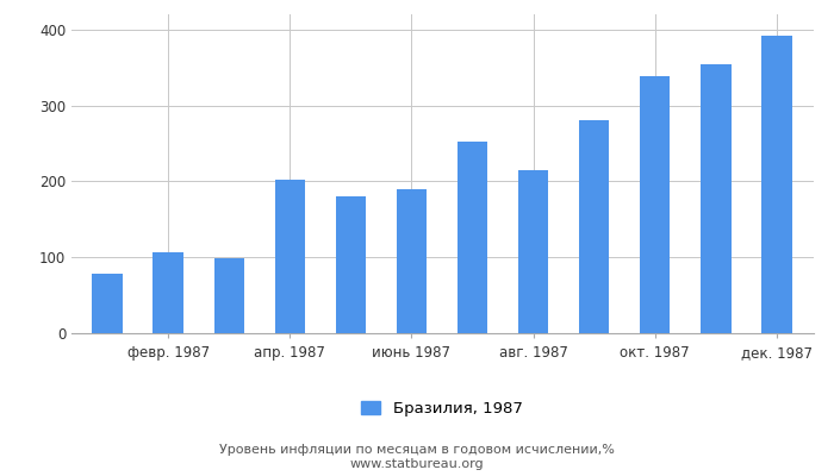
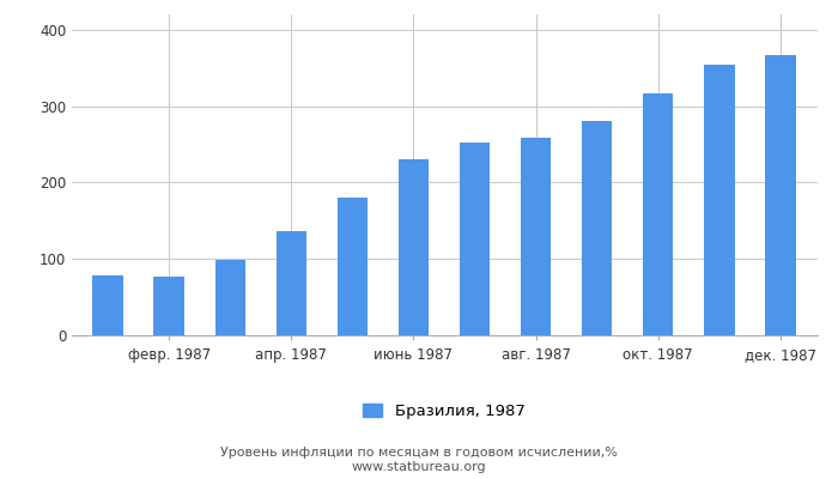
февр. 1987: 106 -> 77
апр. 1987: 202 -> 137
июнь 1987: 190 -> 230
авг. 1987: 214 -> 259
окт. 1987: 338 -> 317
дек. 1987: 392 -> 366
